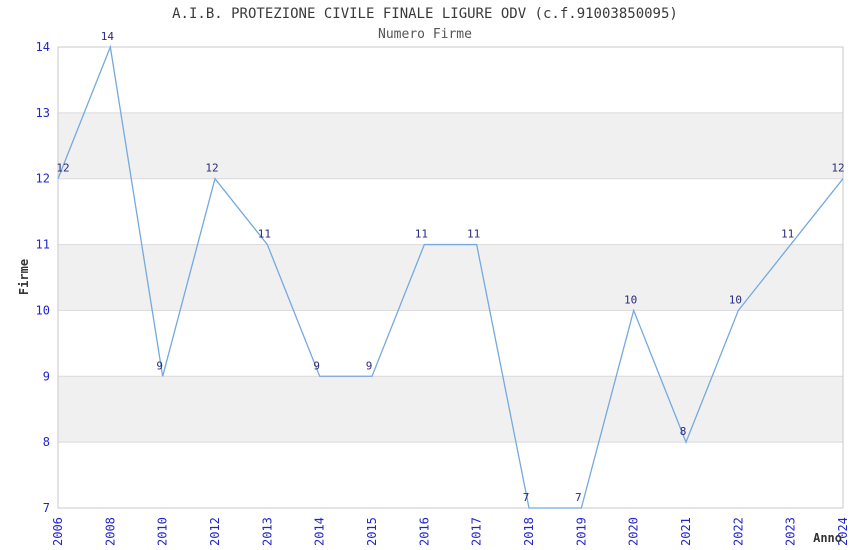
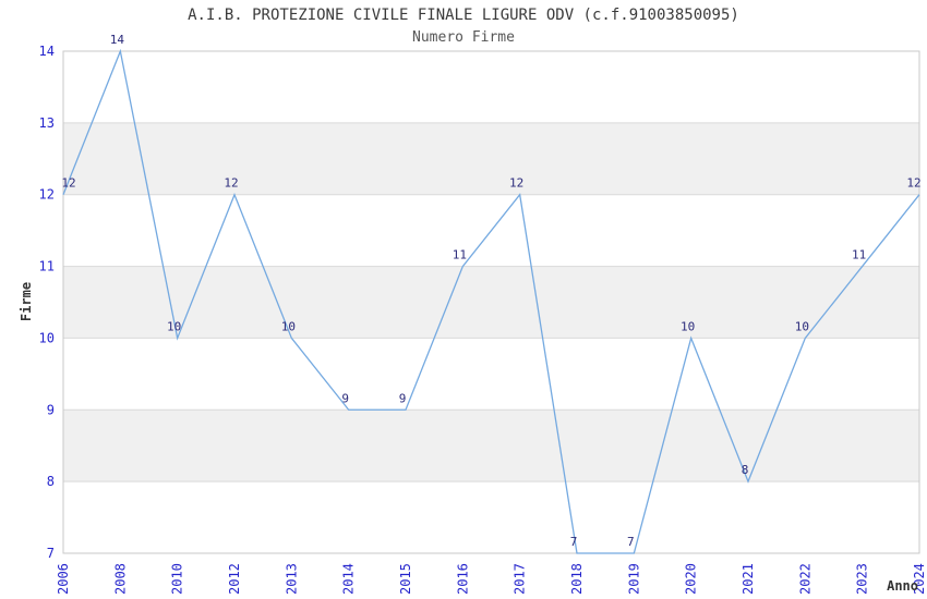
2010: 9 -> 10
2013: 11 -> 10
2017: 11 -> 12
